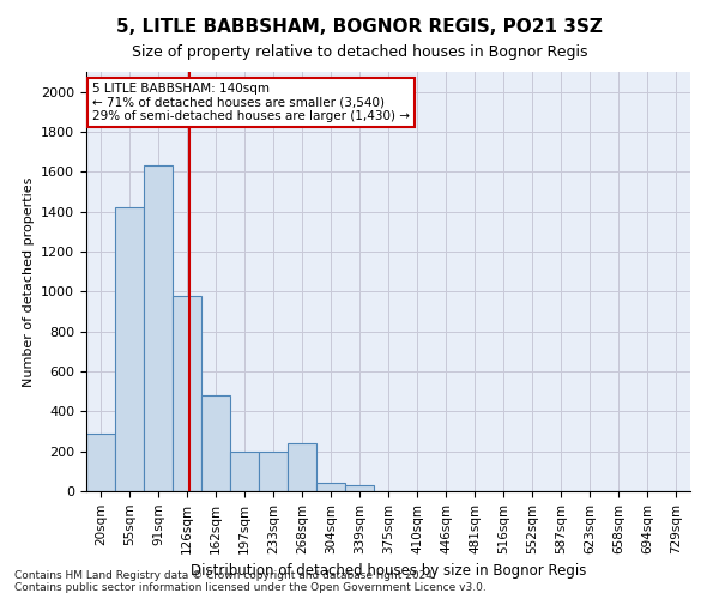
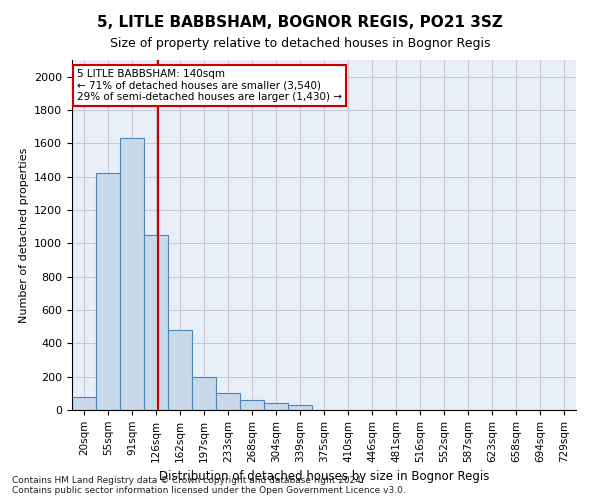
20sqm: 290 -> 80
126sqm: 980 -> 1050
233sqm: 200 -> 100
268sqm: 240 -> 60
